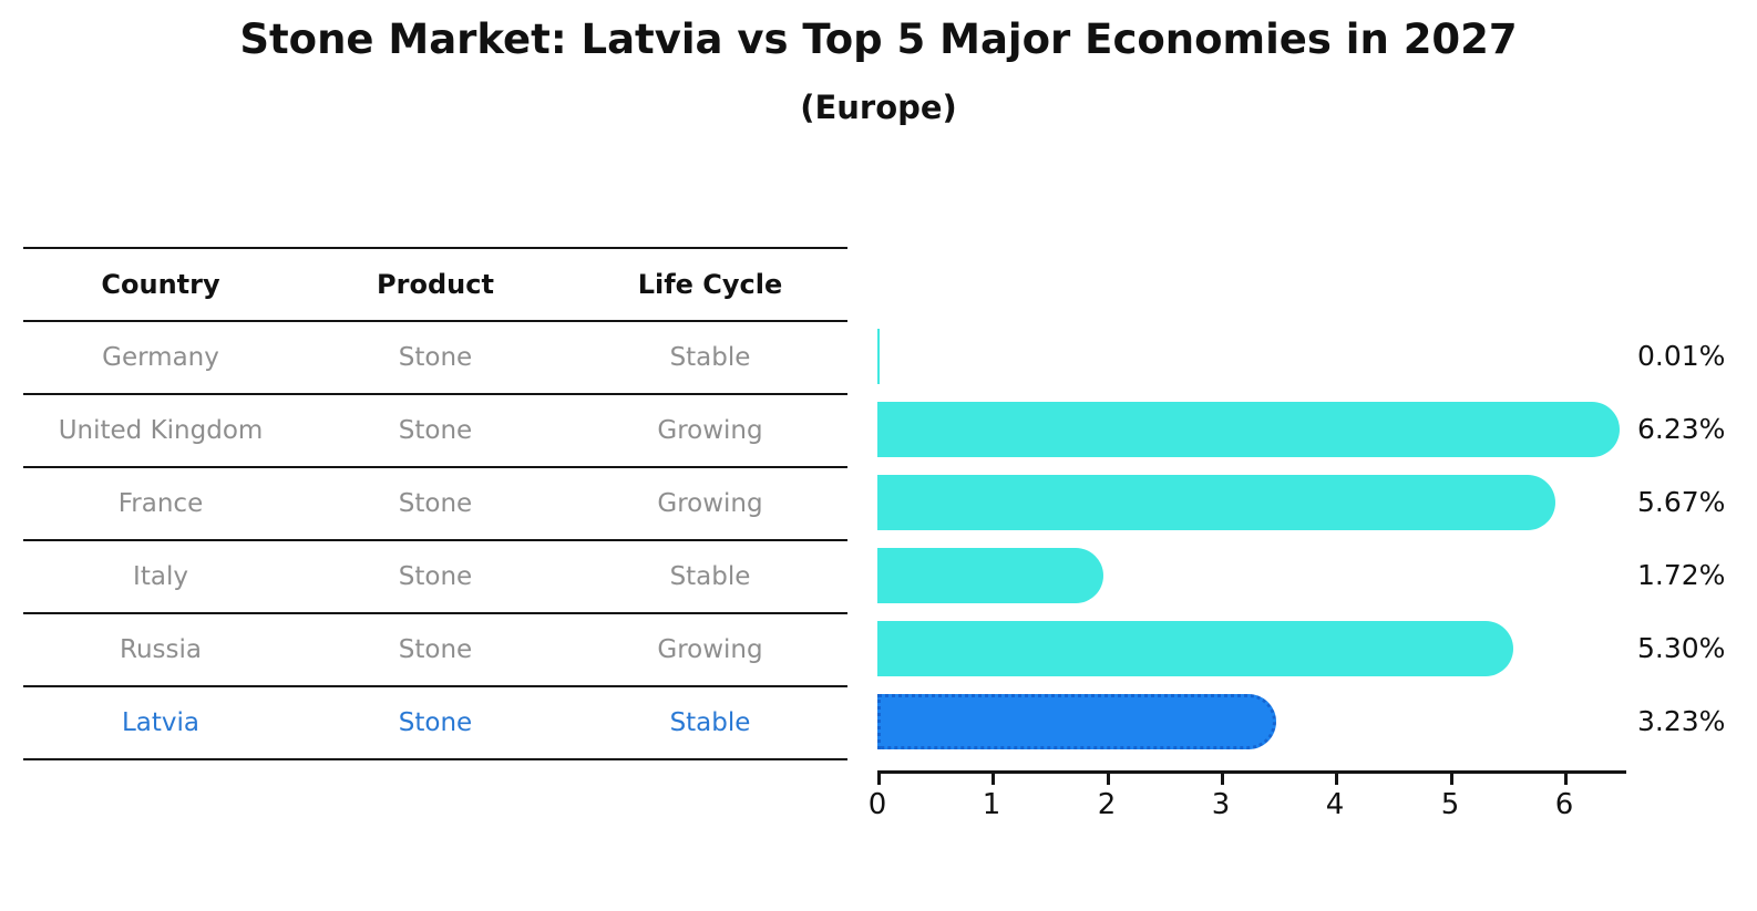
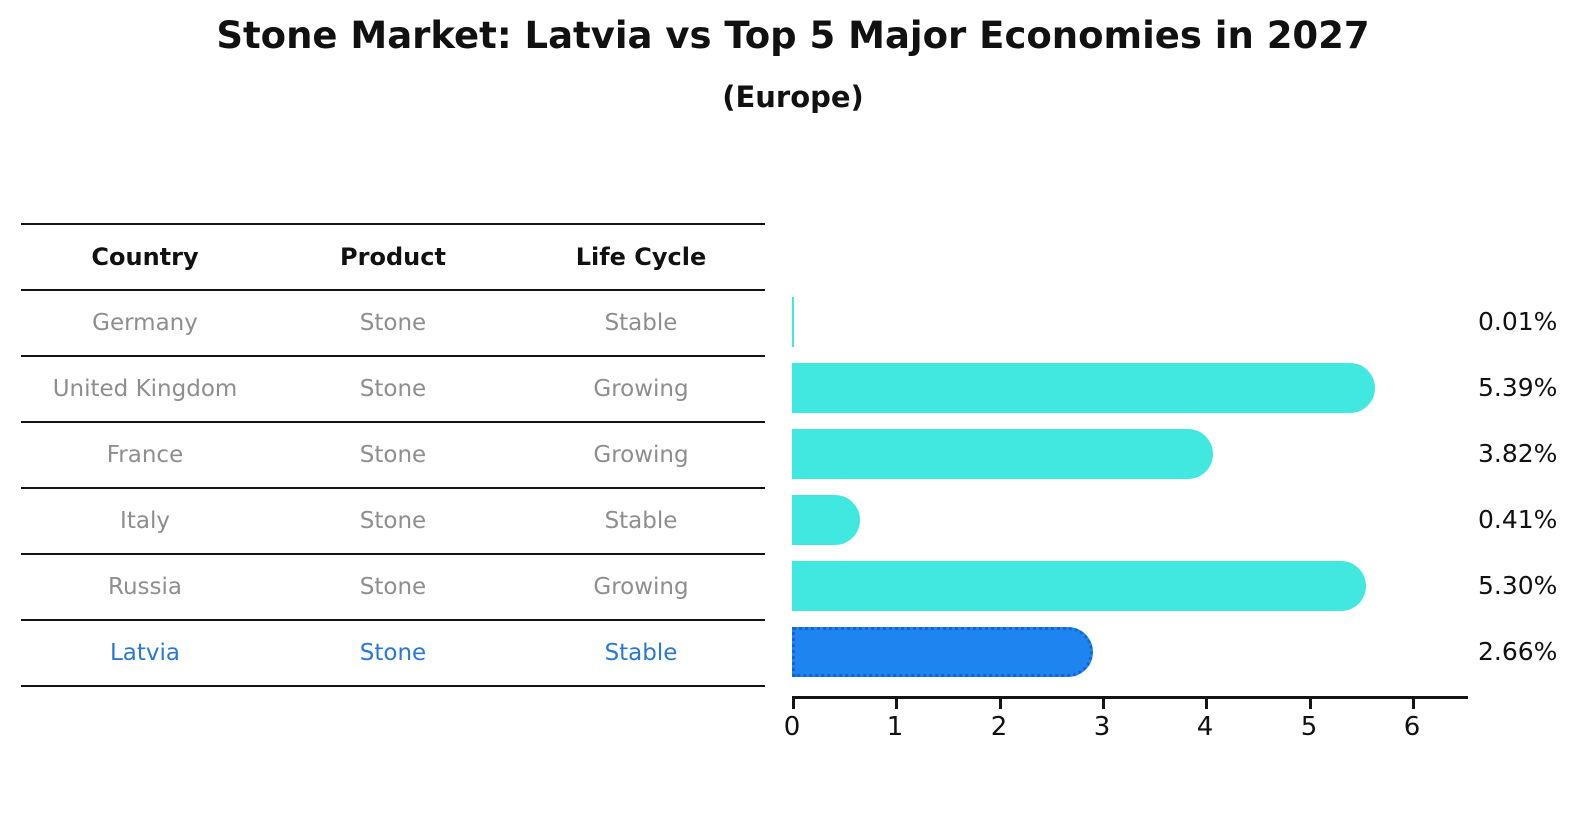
United Kingdom: 6.23% -> 5.39%
France: 5.67% -> 3.82%
Italy: 1.72% -> 0.41%
Latvia: 3.23% -> 2.66%
